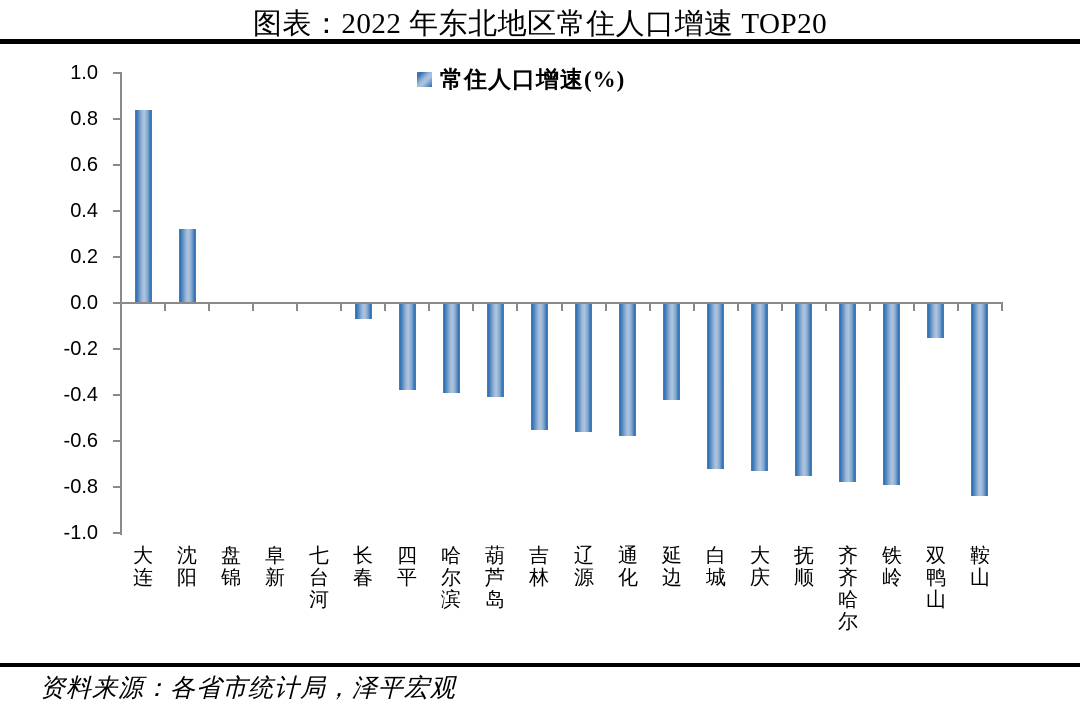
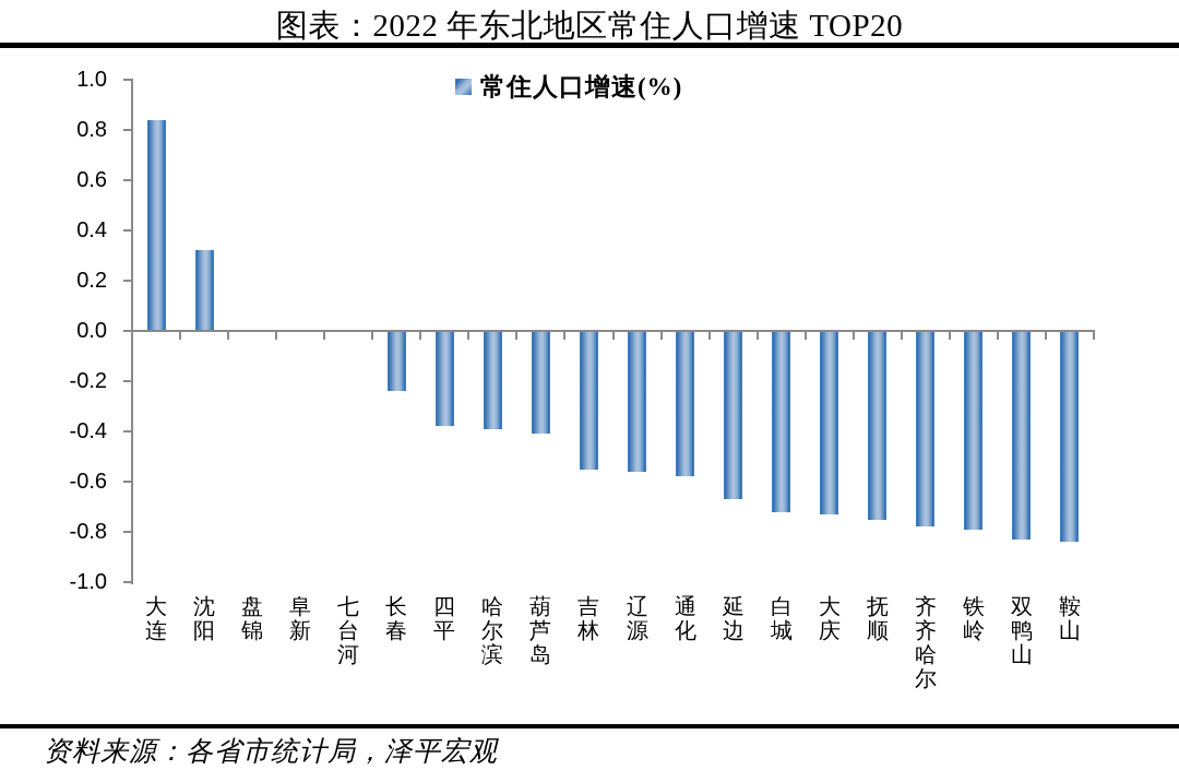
长春: -0.07 -> -0.24
延边: -0.42 -> -0.67
双鸭山: -0.15 -> -0.83
